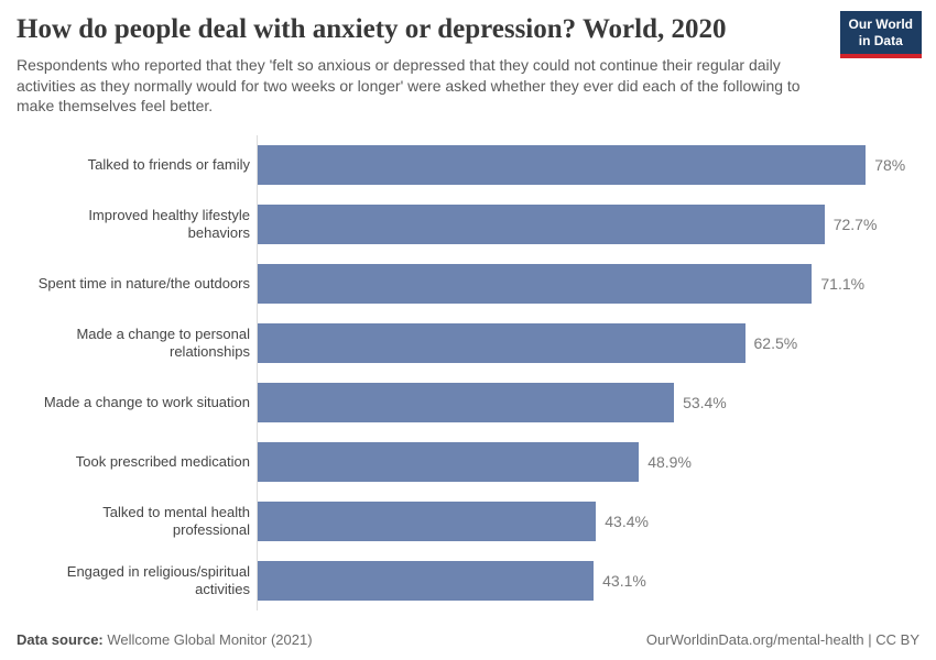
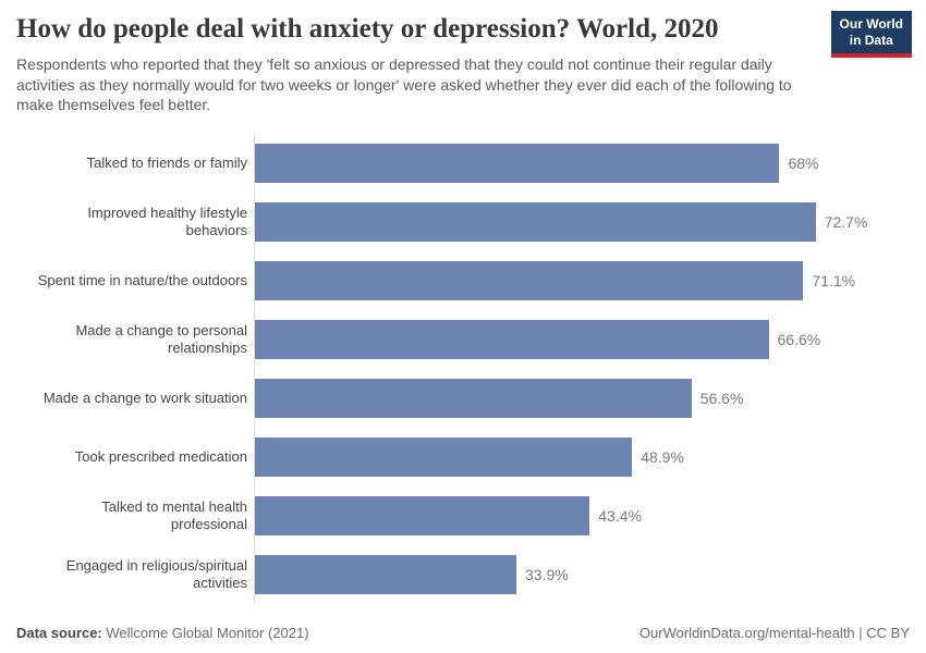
Talked to friends or family: 78% -> 68%
Made a change to personal relationships: 62.5% -> 66.6%
Made a change to work situation: 53.4% -> 56.6%
Engaged in religious/spiritual activities: 43.1% -> 33.9%
